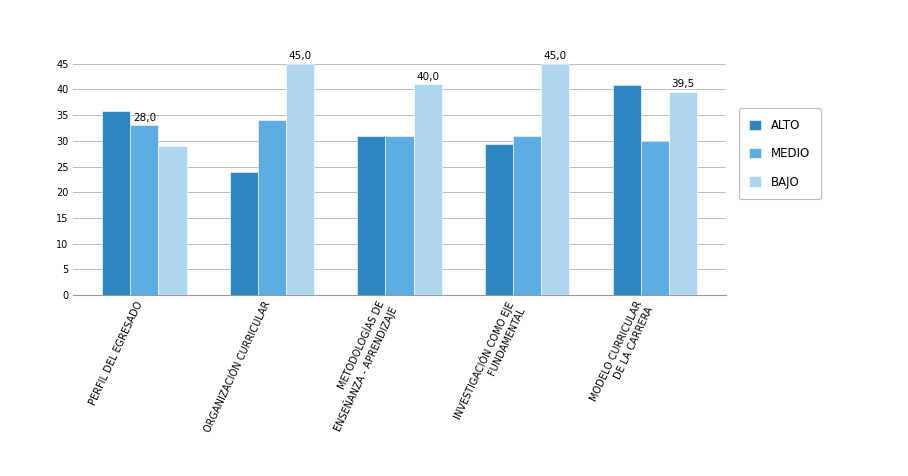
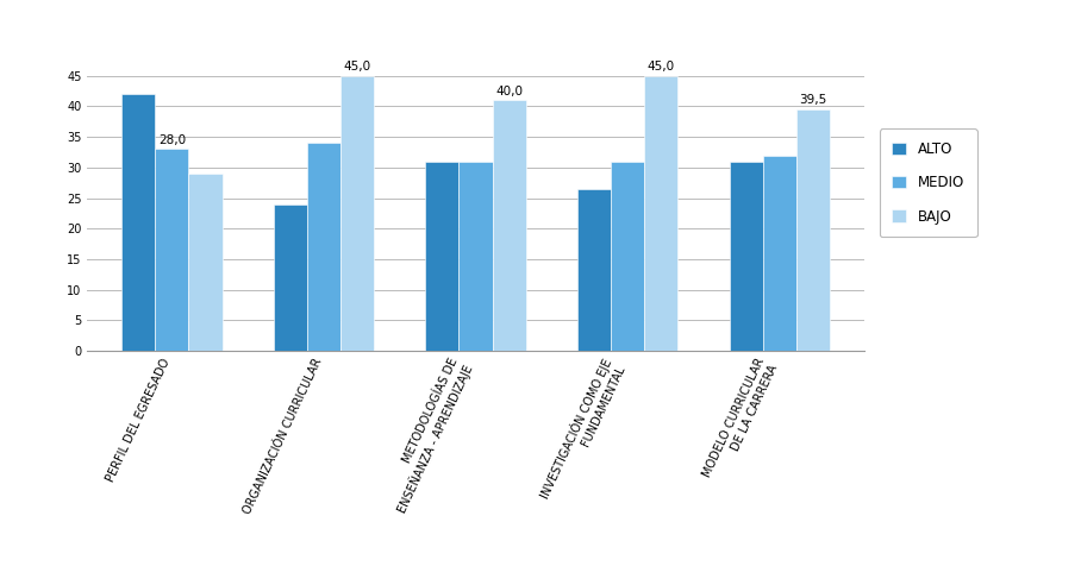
ALTO/PERFIL DEL EGRESADO: 35.8 -> 42.0
ALTO/INVESTIGACIÓN COMO EJE FUNDAMENTAL: 29.4 -> 26.5
ALTO/MODELO CURRICULAR DE LA CARRERA: 40.8 -> 31.0
MEDIO/MODELO CURRICULAR DE LA CARRERA: 30 -> 32
